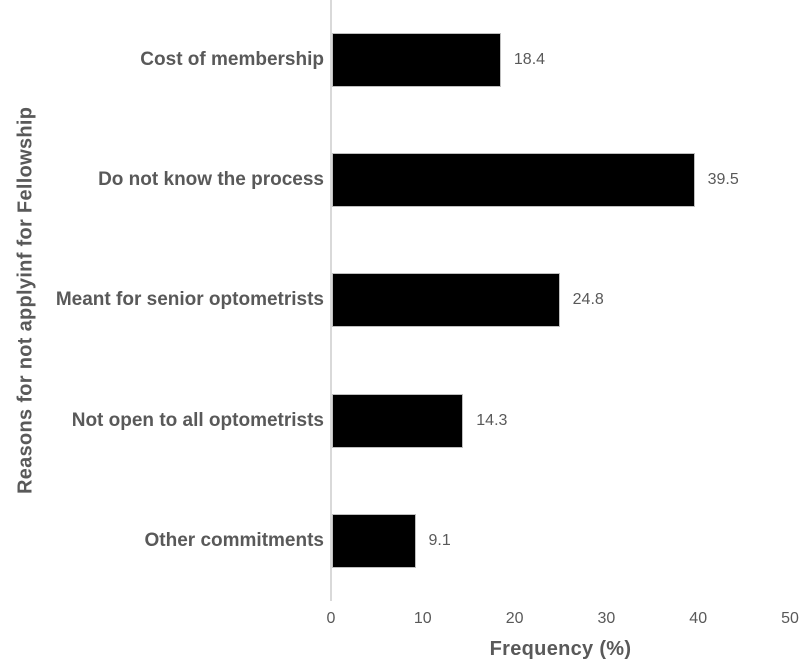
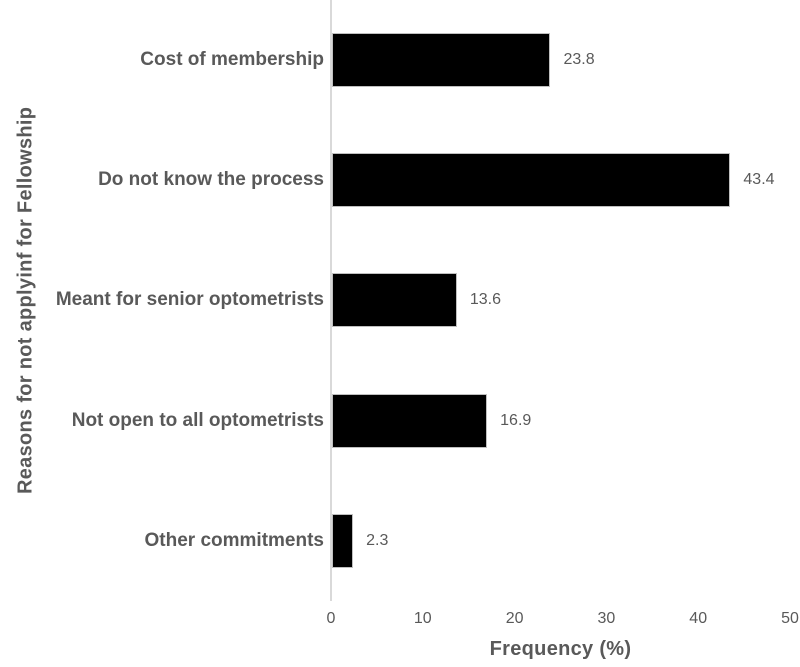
Cost of membership: 18.4 -> 23.8
Do not know the process: 39.5 -> 43.4
Meant for senior optometrists: 24.8 -> 13.6
Not open to all optometrists: 14.3 -> 16.9
Other commitments: 9.1 -> 2.3
